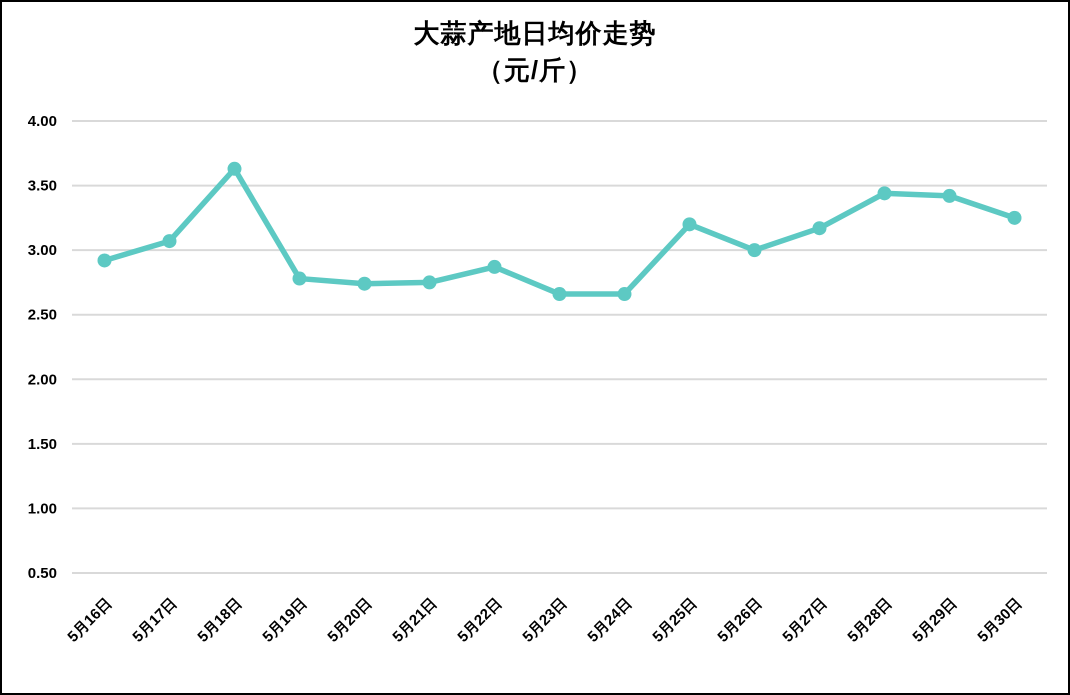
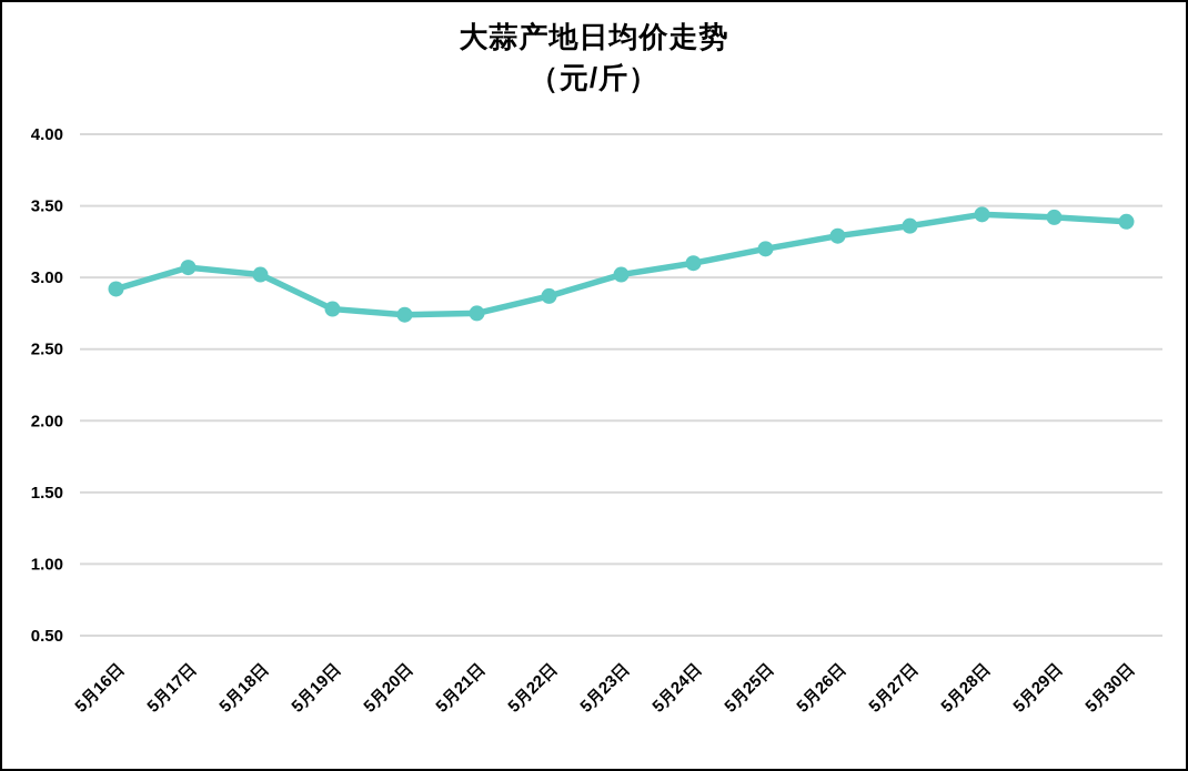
5月18日: 3.63 -> 3.02
5月23日: 2.66 -> 3.02
5月24日: 2.66 -> 3.10
5月26日: 3.00 -> 3.29
5月27日: 3.17 -> 3.36
5月30日: 3.25 -> 3.39
